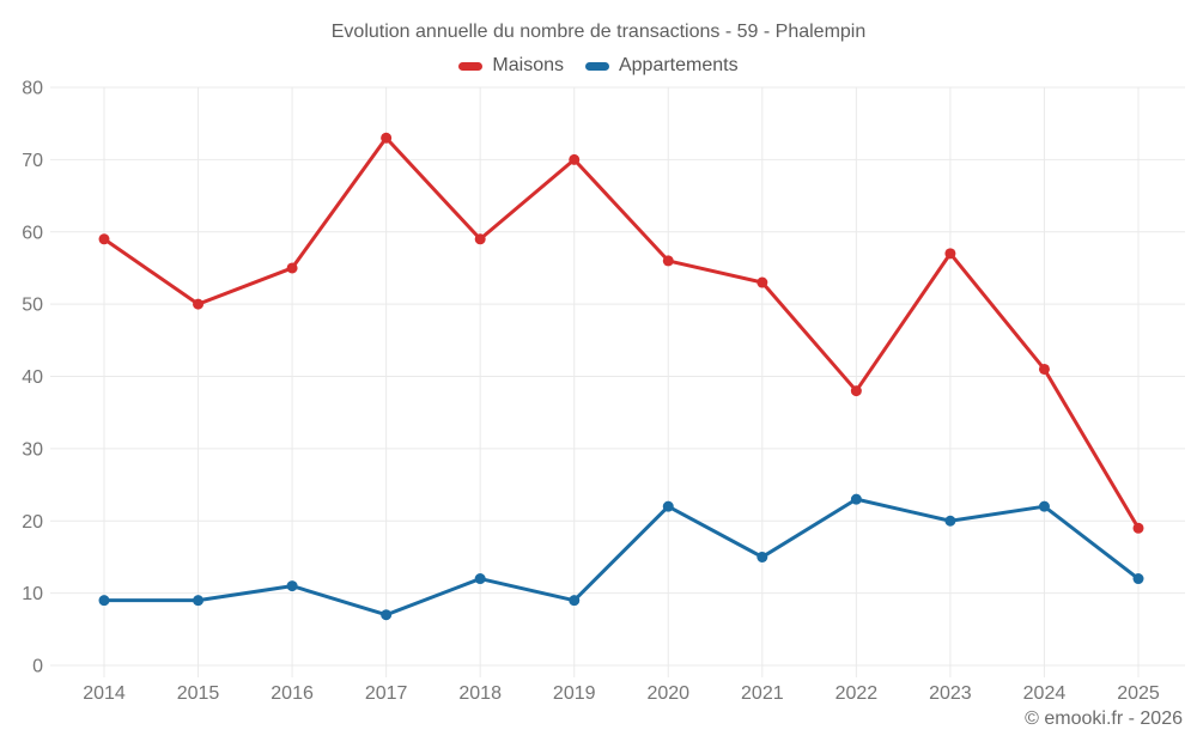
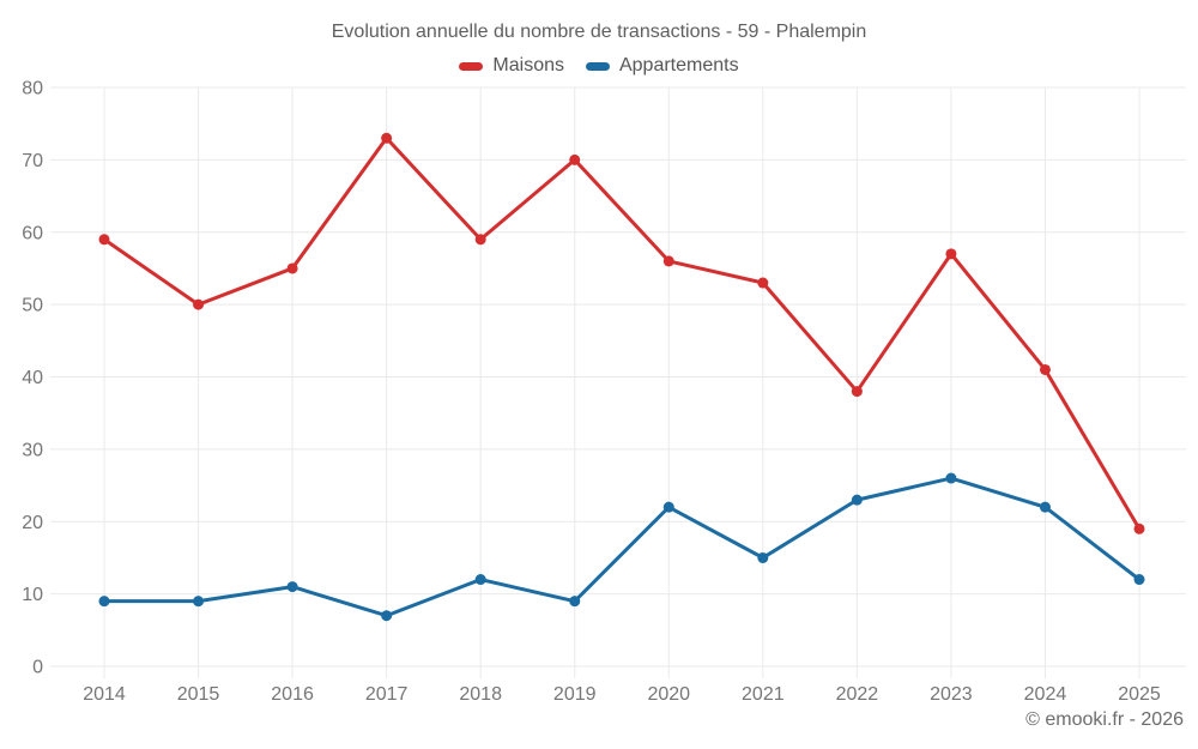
Appartements/2023: 20 -> 26
